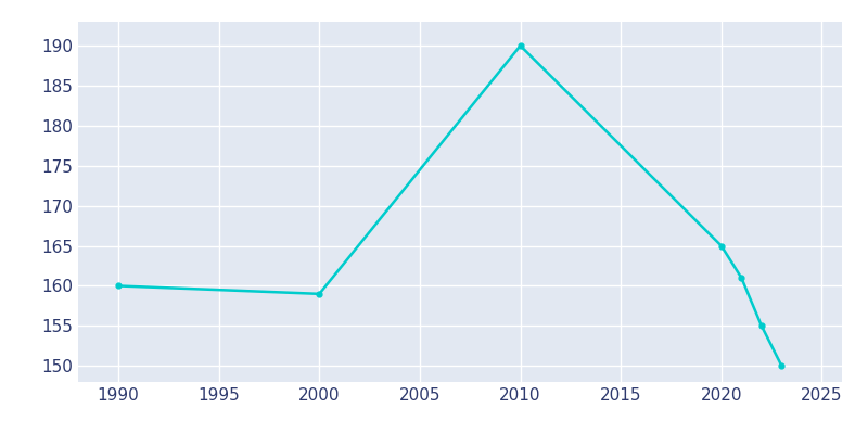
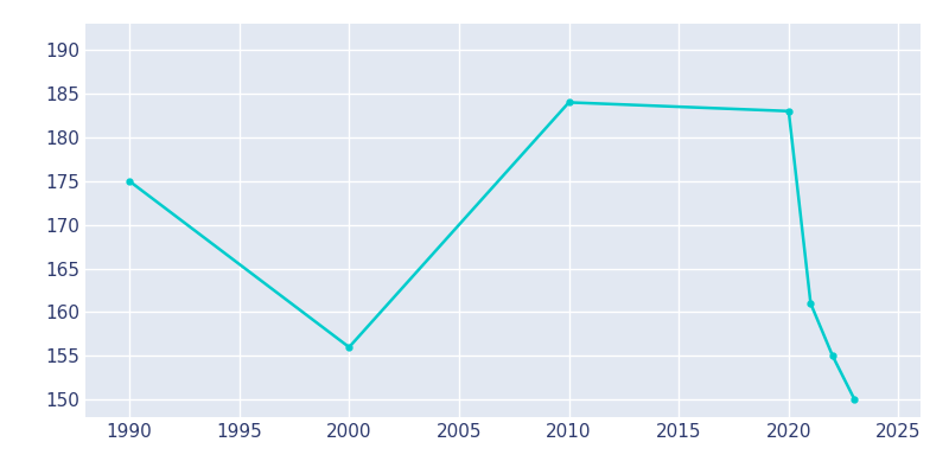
1990: 160 -> 175
2000: 159 -> 156
2010: 190 -> 184
2020: 165 -> 183
